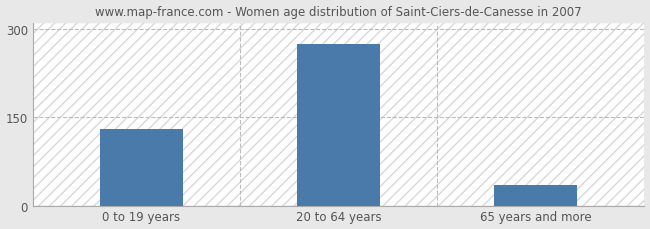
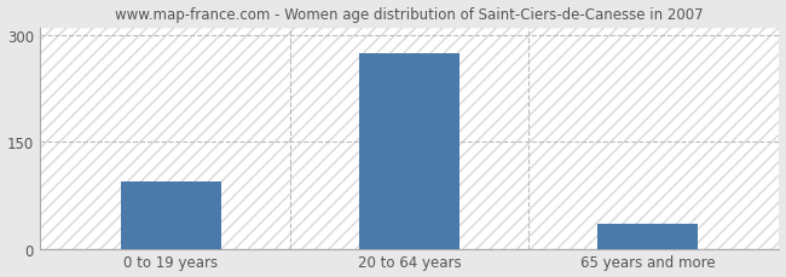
0 to 19 years: 130 -> 94
